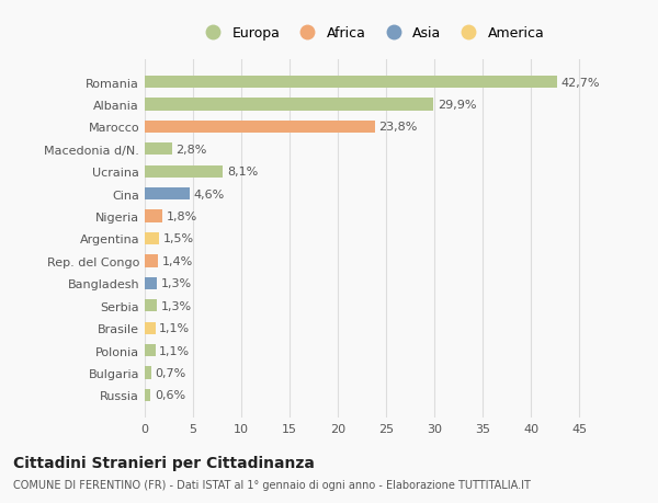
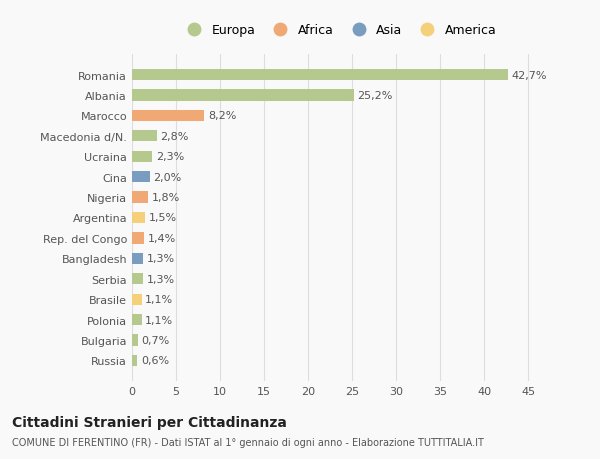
Albania: 29,9% -> 25,2%
Marocco: 23,8% -> 8,2%
Ucraina: 8,1% -> 2,3%
Cina: 4,6% -> 2,0%
